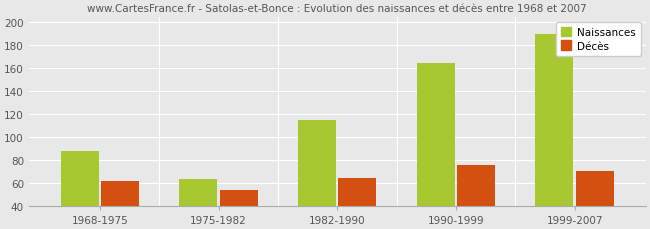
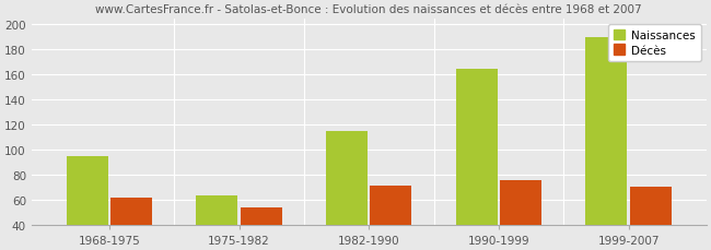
Naissances/1968-1975: 88 -> 95
Décès/1982-1990: 64 -> 71
